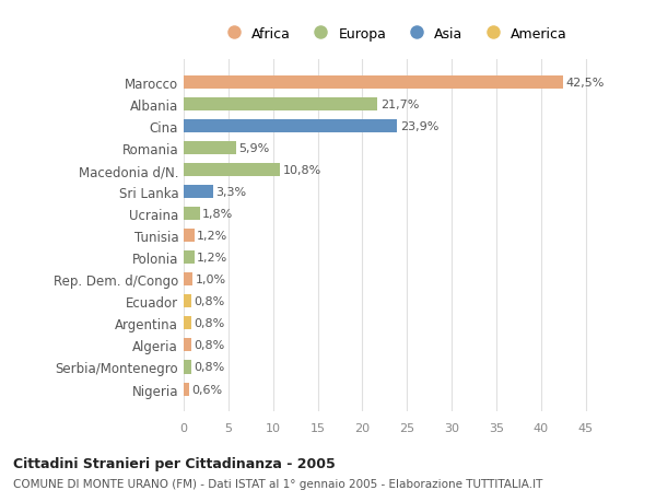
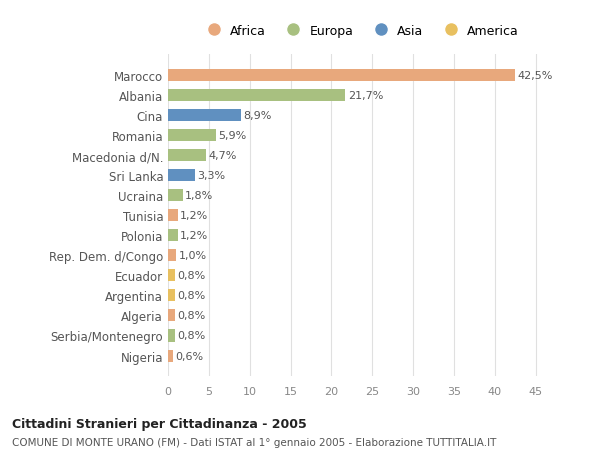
Cina: 23,9% -> 8,9%
Macedonia d/N.: 10,8% -> 4,7%
